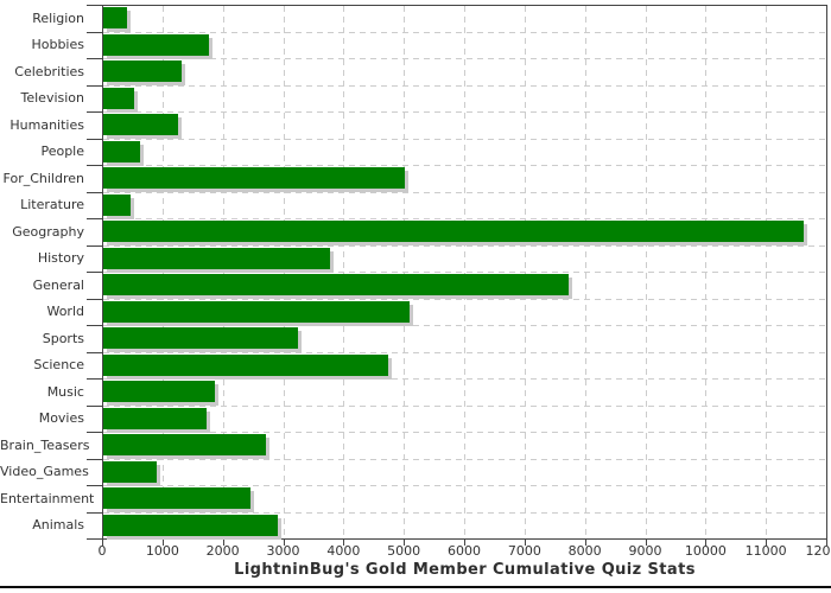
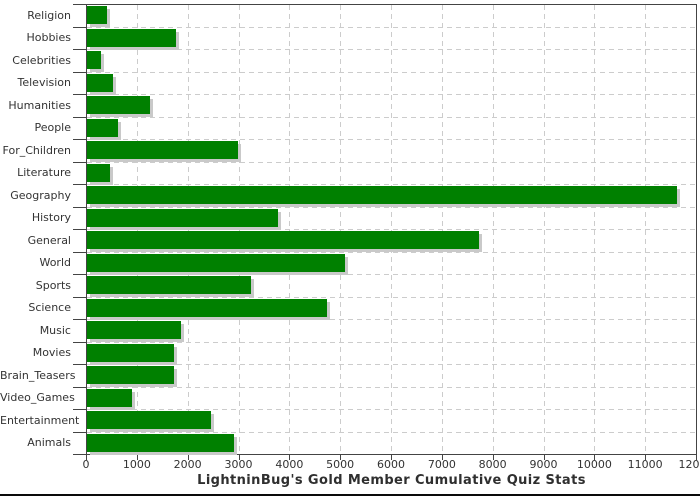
Celebrities: 1300 -> 300
For_Children: 5000 -> 3000
Brain_Teasers: 2700 -> 1700
